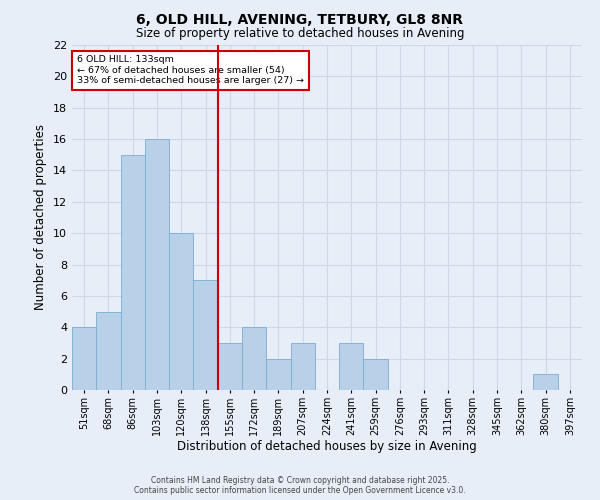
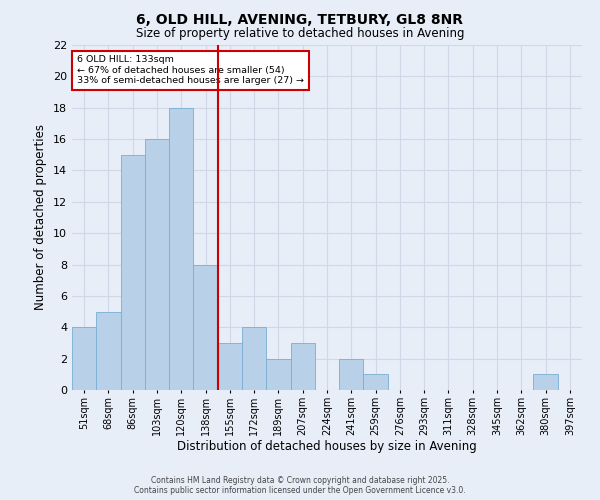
120sqm: 10 -> 18
138sqm: 7 -> 8
241sqm: 3 -> 2
259sqm: 2 -> 1
